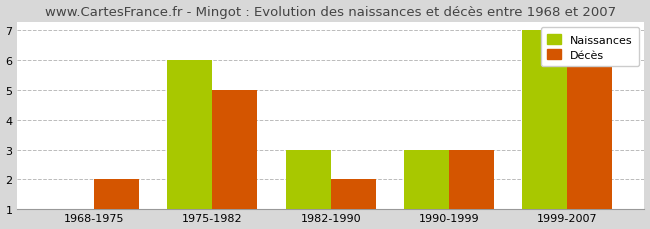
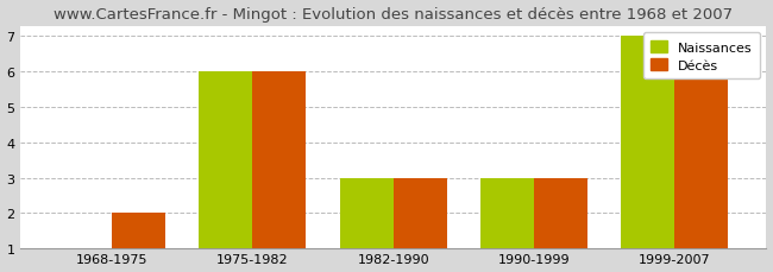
Décès/1975-1982: 5 -> 6
Décès/1982-1990: 2 -> 3
